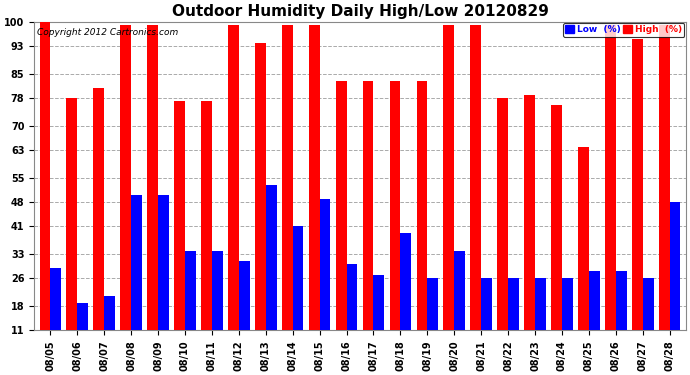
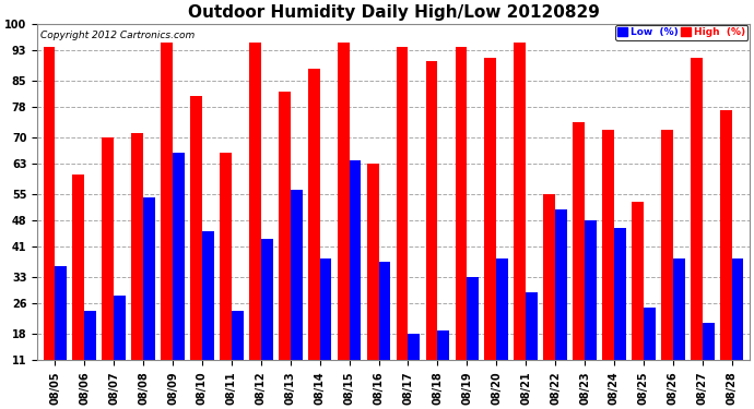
High (%)/08/05: 100 -> 94
Low (%)/08/05: 29 -> 36
High (%)/08/06: 78 -> 60
Low (%)/08/06: 19 -> 24
High (%)/08/07: 81 -> 70
Low (%)/08/07: 21 -> 28
High (%)/08/08: 99 -> 71
Low (%)/08/08: 50 -> 54
High (%)/08/09: 99 -> 95
Low (%)/08/09: 50 -> 66
High (%)/08/10: 77 -> 81
Low (%)/08/10: 34 -> 45
High (%)/08/11: 77 -> 66
Low (%)/08/11: 34 -> 24
High (%)/08/12: 99 -> 95
Low (%)/08/12: 31 -> 43
High (%)/08/13: 94 -> 82
Low (%)/08/13: 53 -> 56
High (%)/08/14: 99 -> 88
Low (%)/08/14: 41 -> 38
High (%)/08/15: 99 -> 95
Low (%)/08/15: 49 -> 64
High (%)/08/16: 83 -> 63
Low (%)/08/16: 30 -> 37
High (%)/08/17: 83 -> 94
Low (%)/08/17: 27 -> 18
High (%)/08/18: 83 -> 90
Low (%)/08/18: 39 -> 19
High (%)/08/19: 83 -> 94
Low (%)/08/19: 26 -> 33
High (%)/08/20: 99 -> 91
Low (%)/08/20: 34 -> 38
High (%)/08/21: 99 -> 95
Low (%)/08/21: 26 -> 29
High (%)/08/22: 78 -> 55
Low (%)/08/22: 26 -> 51
High (%)/08/23: 79 -> 74
Low (%)/08/23: 26 -> 48
High (%)/08/24: 76 -> 72
Low (%)/08/24: 26 -> 46
High (%)/08/25: 64 -> 53
Low (%)/08/25: 28 -> 25
High (%)/08/26: 99 -> 72
Low (%)/08/26: 28 -> 38
High (%)/08/27: 95 -> 91
Low (%)/08/27: 26 -> 21
High (%)/08/28: 99 -> 77
Low (%)/08/28: 48 -> 38
